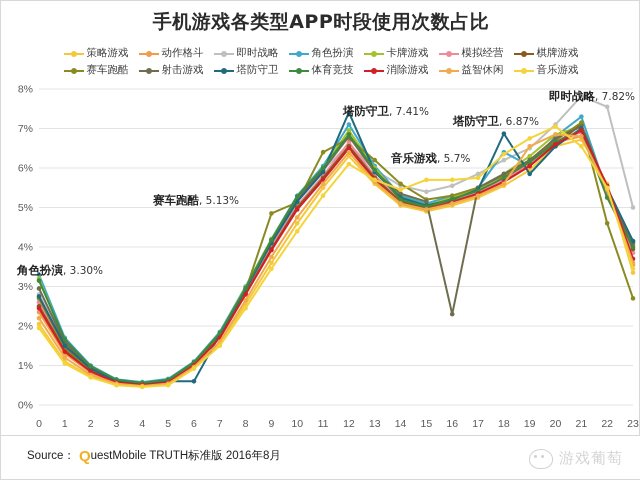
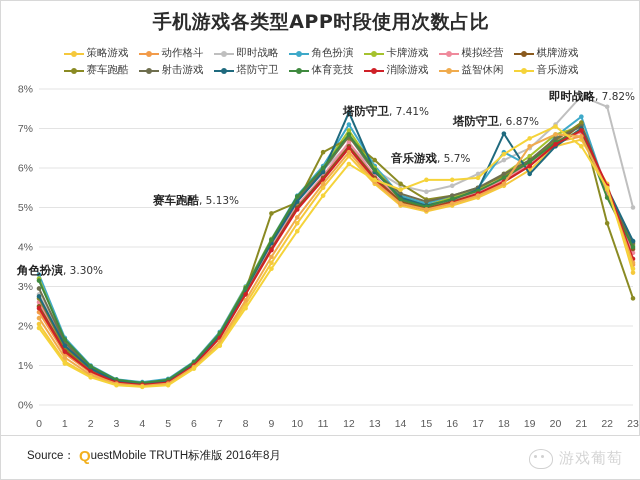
塔防守卫/6: 0.6% -> 1.0%
射击游戏/16: 2.3% -> 5.3%
